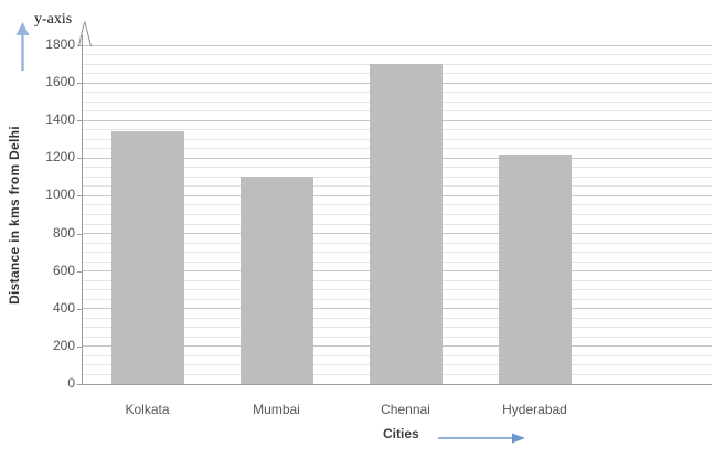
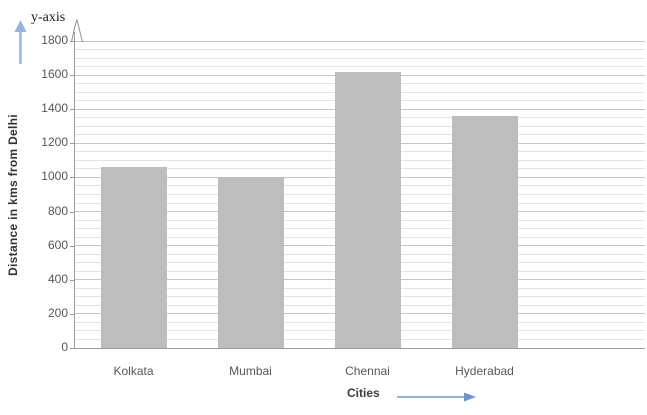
Kolkata: 1340 -> 1060
Mumbai: 1100 -> 1000
Chennai: 1700 -> 1620
Hyderabad: 1220 -> 1360
